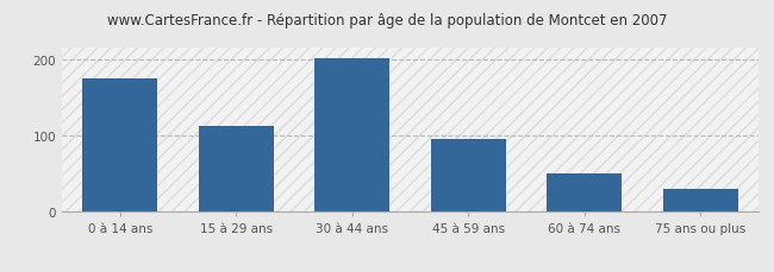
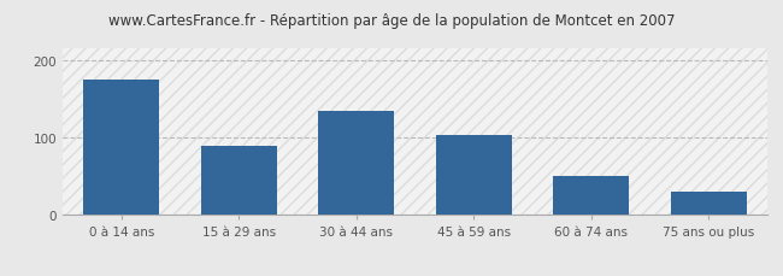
15 à 29 ans: 113 -> 90
30 à 44 ans: 201 -> 134
45 à 59 ans: 95 -> 104
